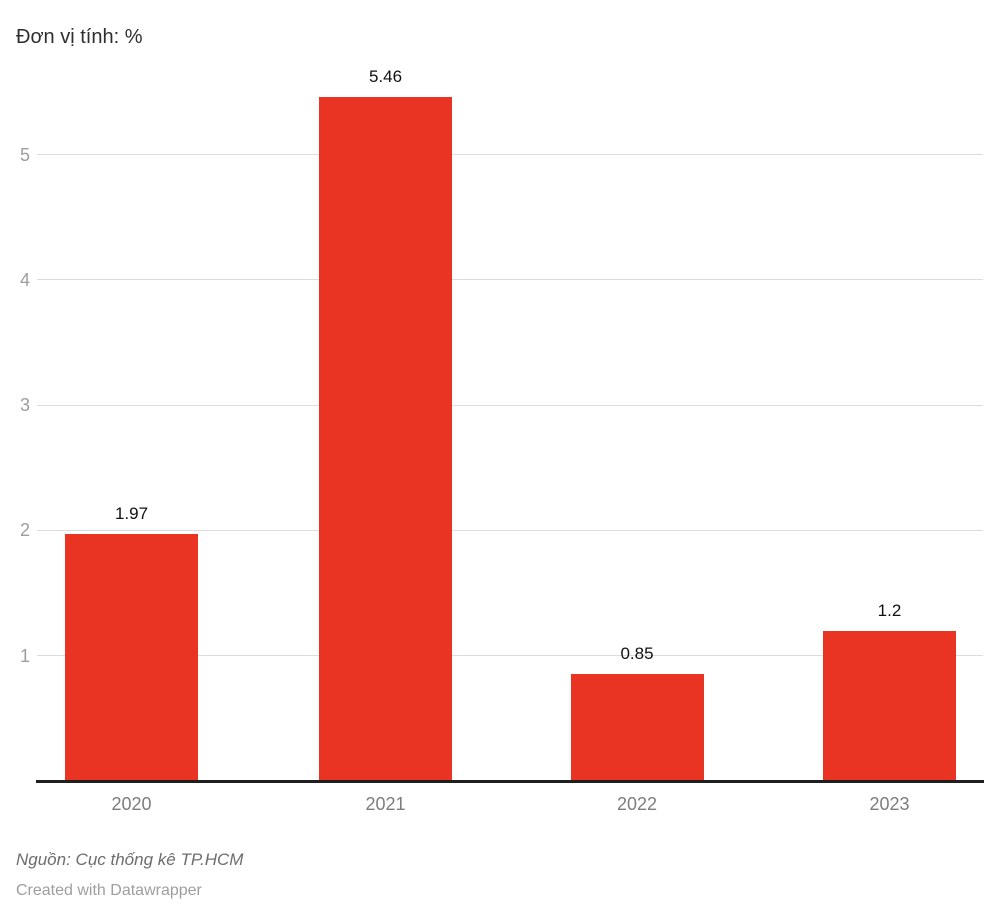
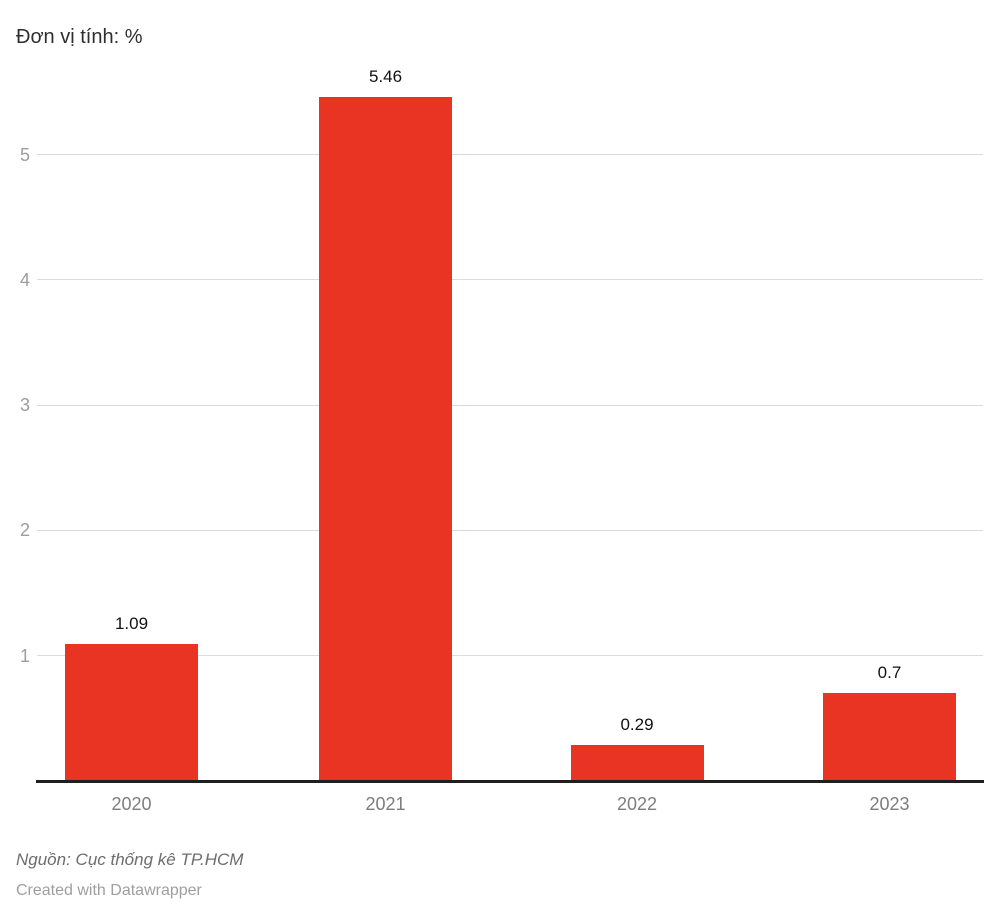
2020: 1.97 -> 1.09
2022: 0.85 -> 0.29
2023: 1.2 -> 0.7
